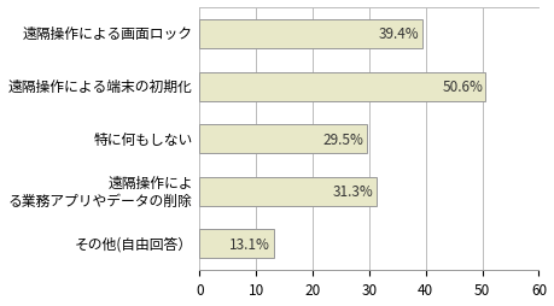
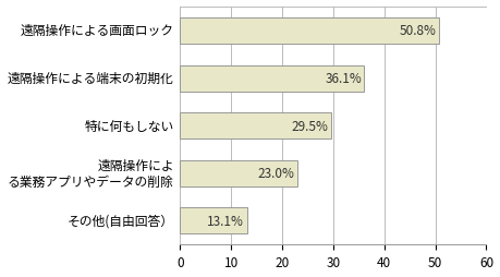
遠隔操作による画面ロック: 39.4% -> 50.8%
遠隔操作による端末の初期化: 50.6% -> 36.1%
遠隔操作によ る業務アプリやデータの削除: 31.3% -> 23.0%
